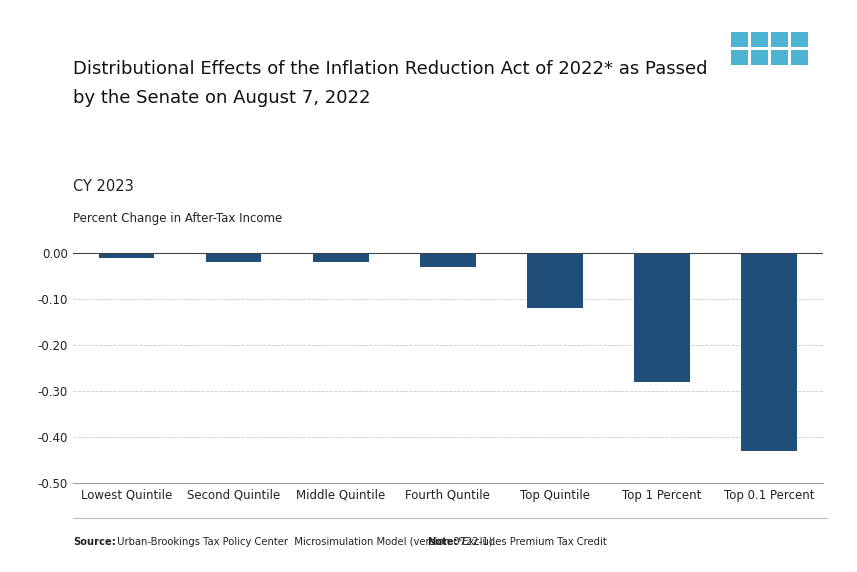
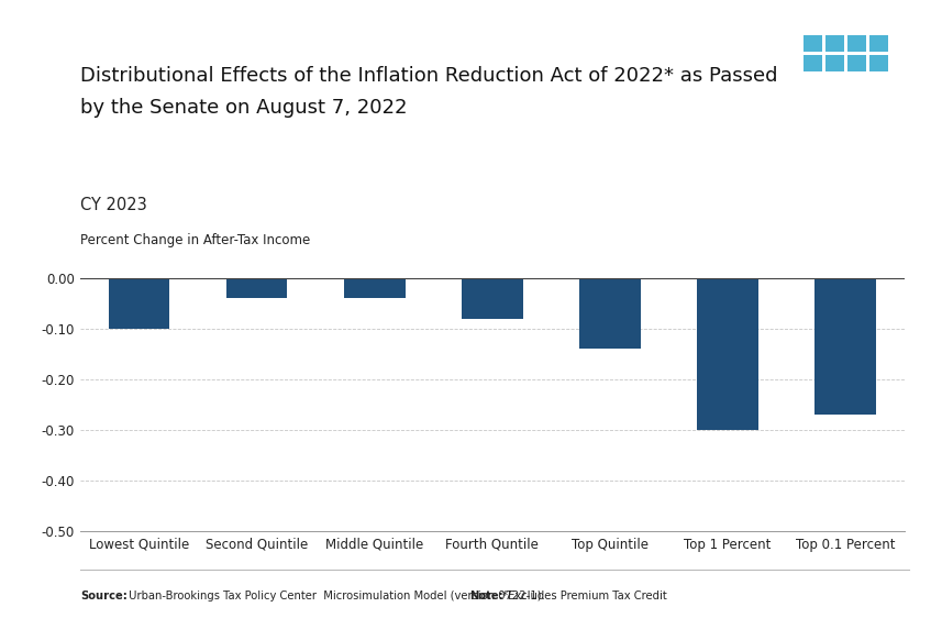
Lowest Quintile: -0.01 -> -0.10
Second Quintile: -0.02 -> -0.04
Middle Quintile: -0.02 -> -0.04
Fourth Quntile: -0.03 -> -0.08
Top Quintile: -0.12 -> -0.14
Top 1 Percent: -0.28 -> -0.30
Top 0.1 Percent: -0.43 -> -0.27
